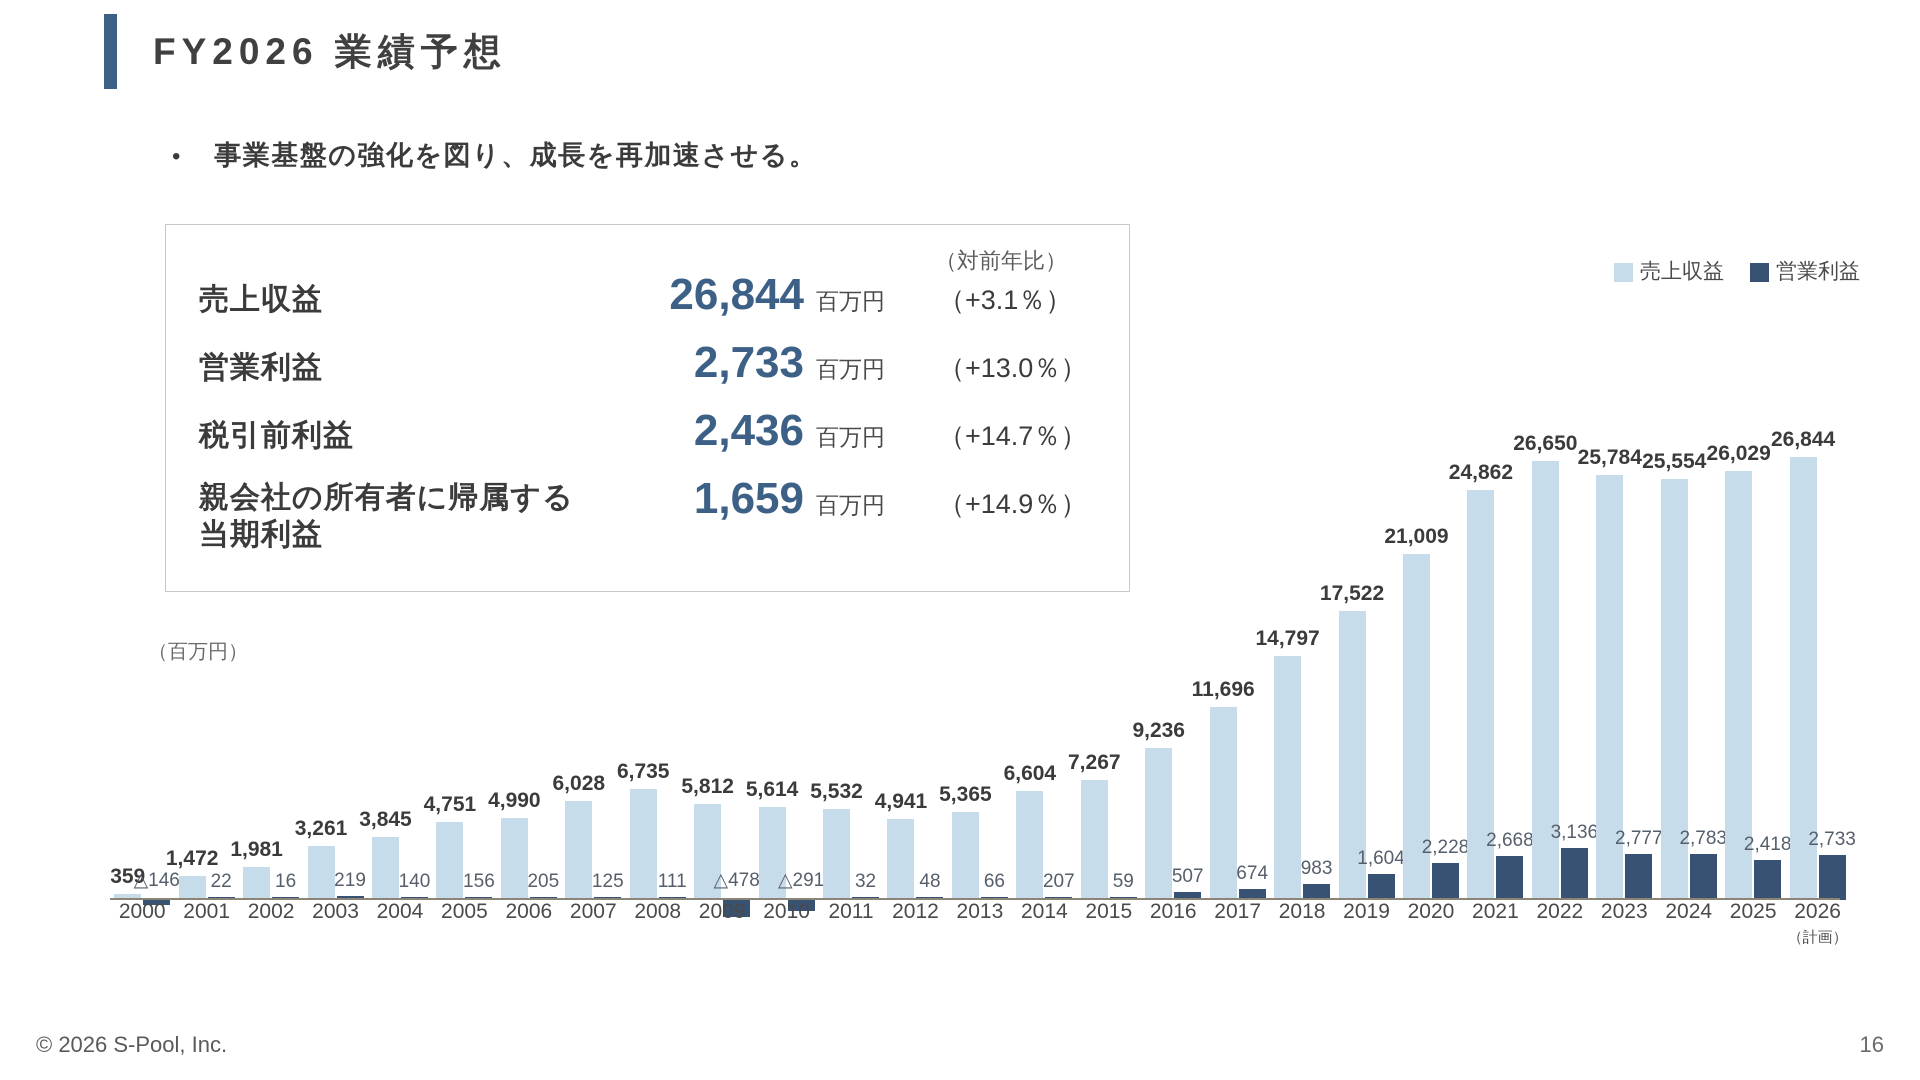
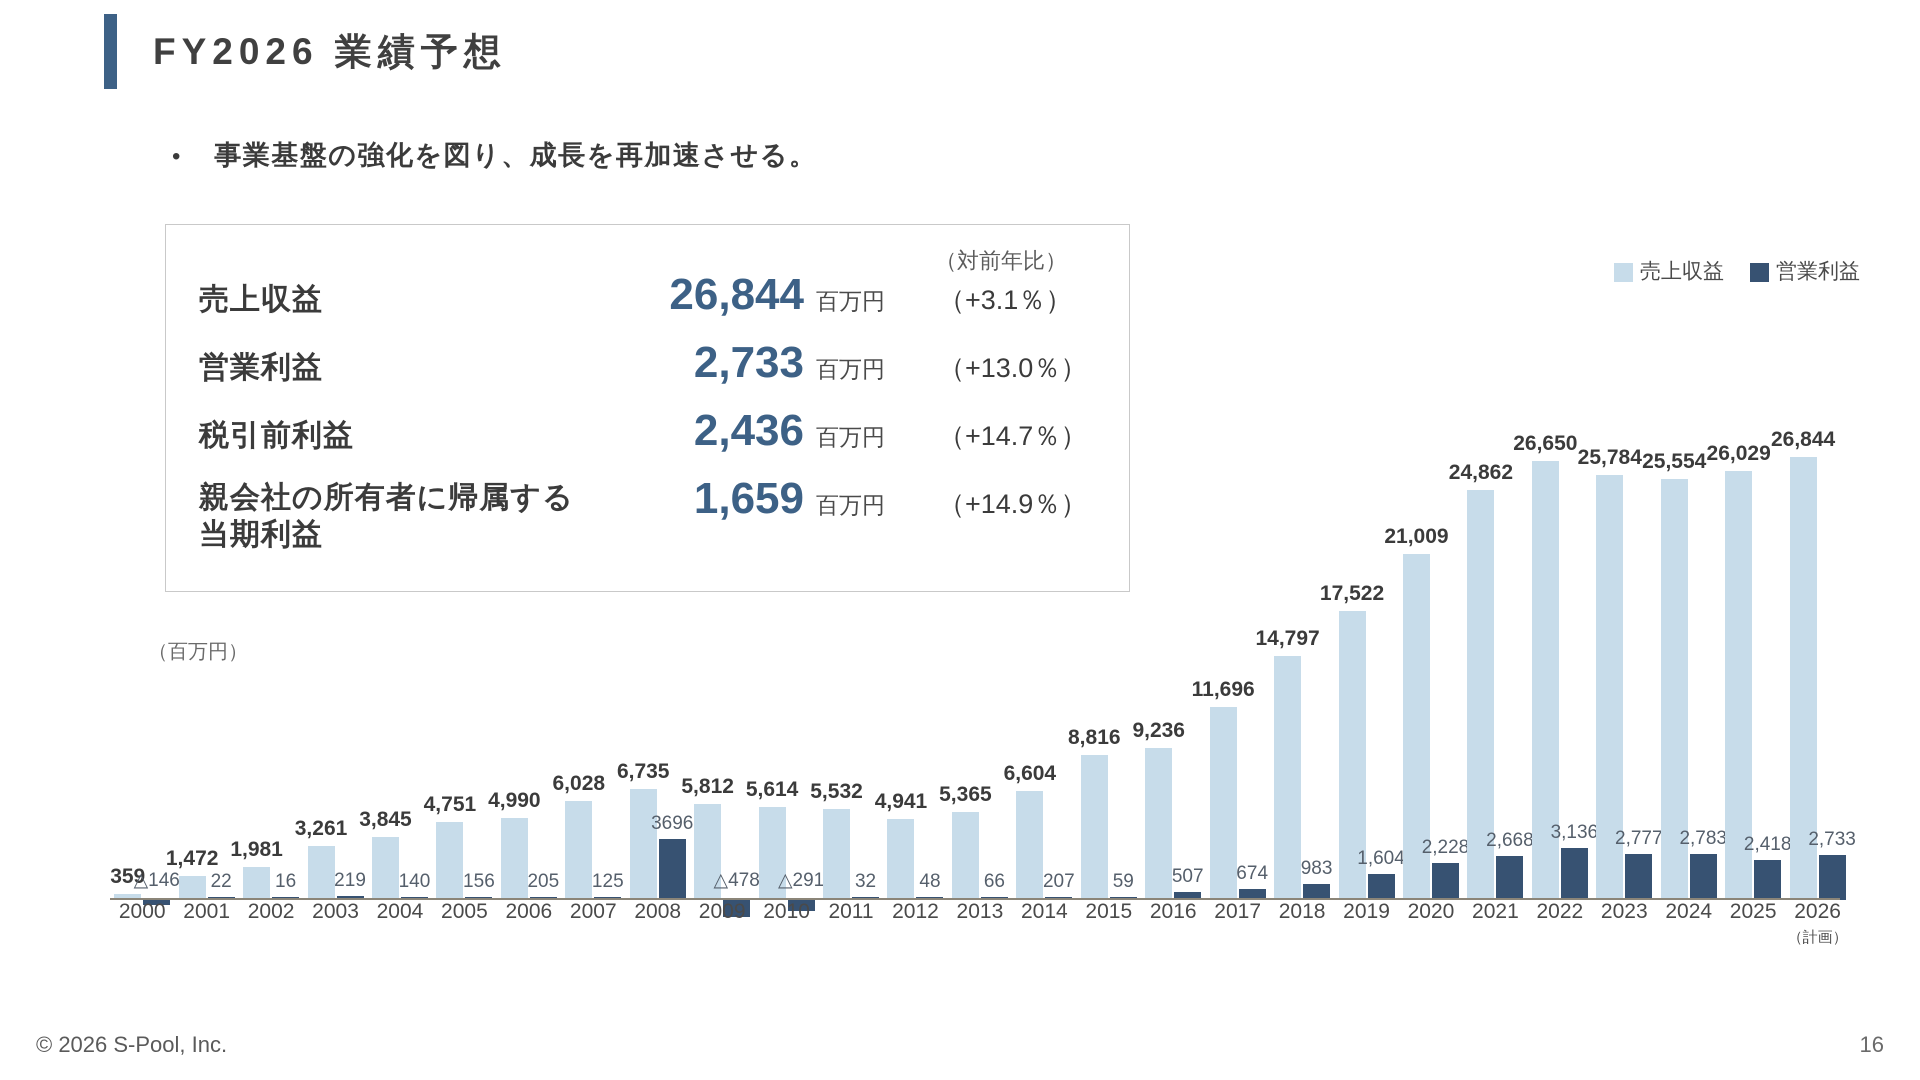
営業利益/2008: 111 -> 3696
売上収益/2015: 7,267 -> 8,816
